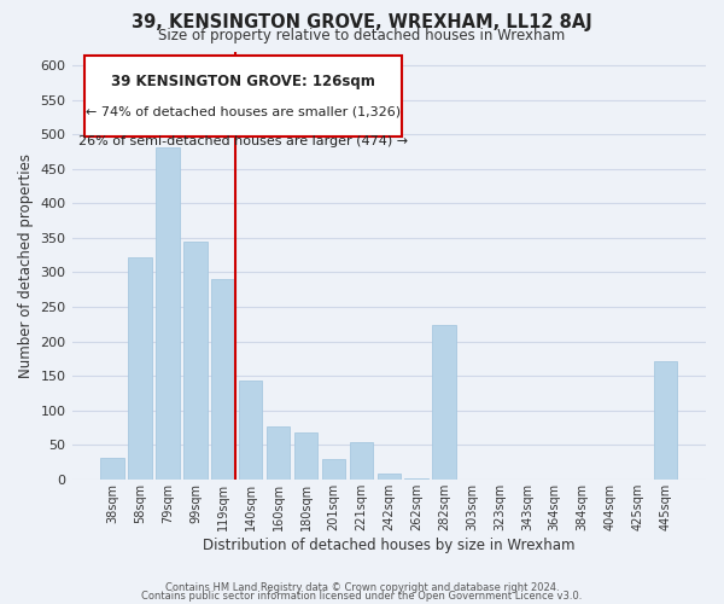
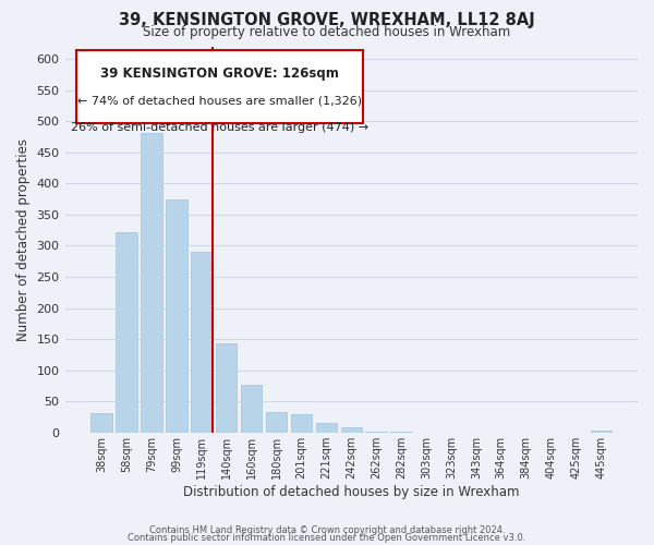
99sqm: 344 -> 375
180sqm: 68 -> 33
221sqm: 54 -> 16
282sqm: 224 -> 1
445sqm: 172 -> 3
